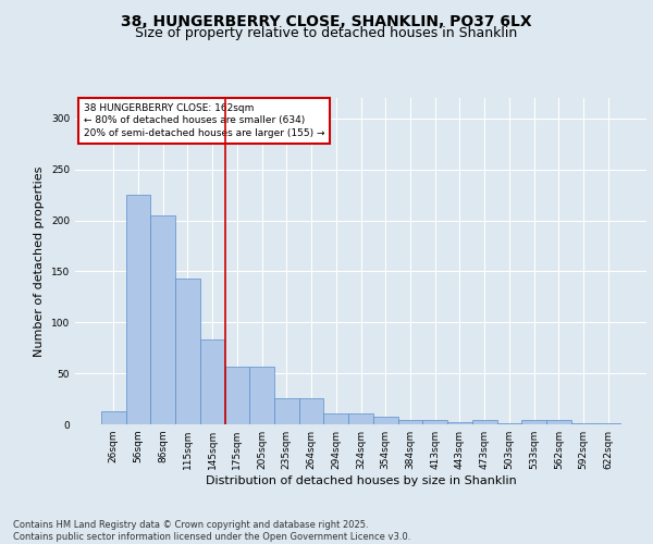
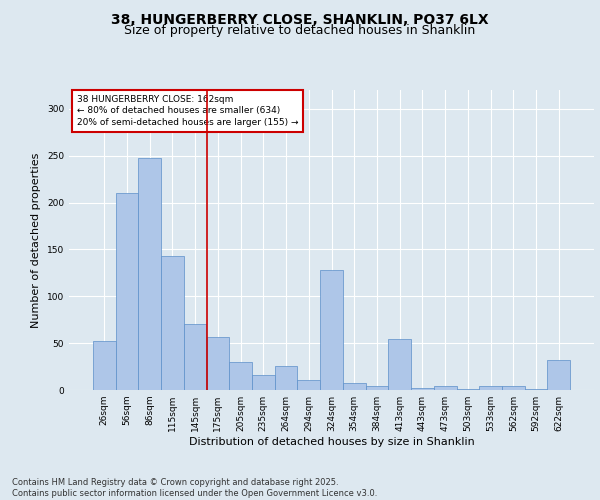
26sqm: 13 -> 52
56sqm: 225 -> 210
86sqm: 205 -> 248
145sqm: 83 -> 70
205sqm: 57 -> 30
235sqm: 26 -> 16
324sqm: 11 -> 128
413sqm: 4 -> 54
622sqm: 1 -> 32
